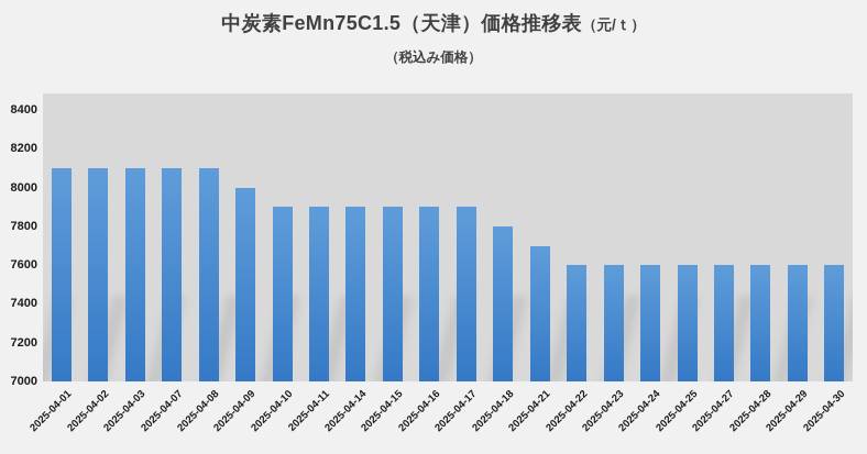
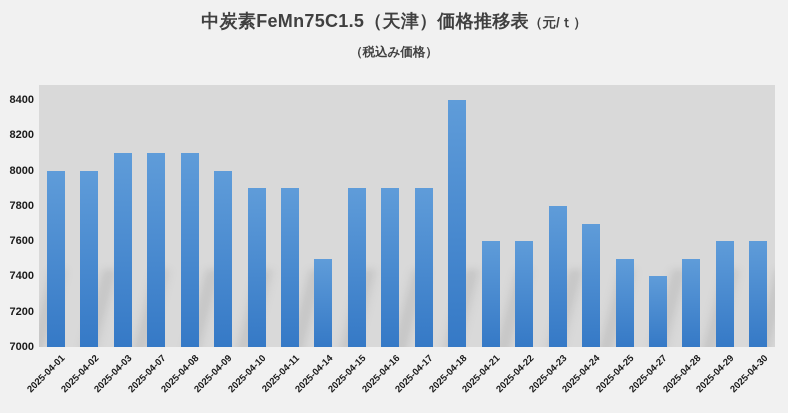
2025-04-01: 8100 -> 8000
2025-04-02: 8100 -> 8000
2025-04-14: 7900 -> 7500
2025-04-18: 7800 -> 8400
2025-04-21: 7700 -> 7600
2025-04-23: 7600 -> 7800
2025-04-24: 7600 -> 7700
2025-04-25: 7600 -> 7500
2025-04-27: 7600 -> 7400
2025-04-28: 7600 -> 7500
